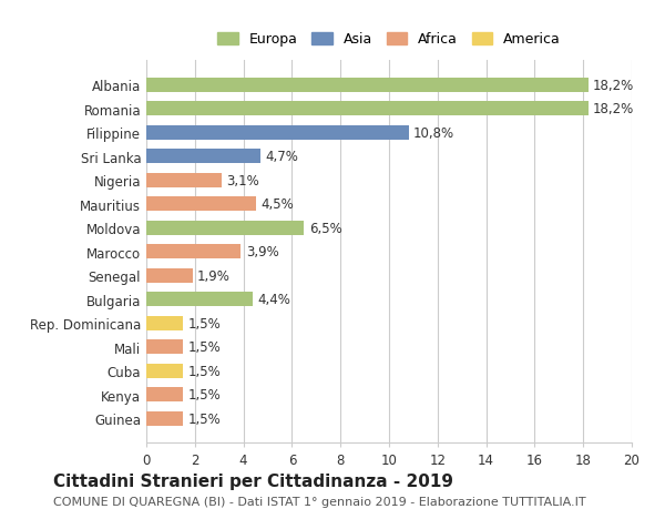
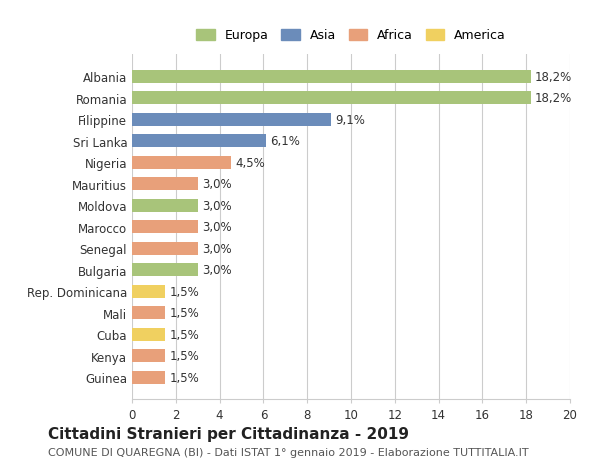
Filippine: 10,8% -> 9,1%
Sri Lanka: 4,7% -> 6,1%
Nigeria: 3,1% -> 4,5%
Mauritius: 4,5% -> 3,0%
Moldova: 6,5% -> 3,0%
Marocco: 3,9% -> 3,0%
Senegal: 1,9% -> 3,0%
Bulgaria: 4,4% -> 3,0%
